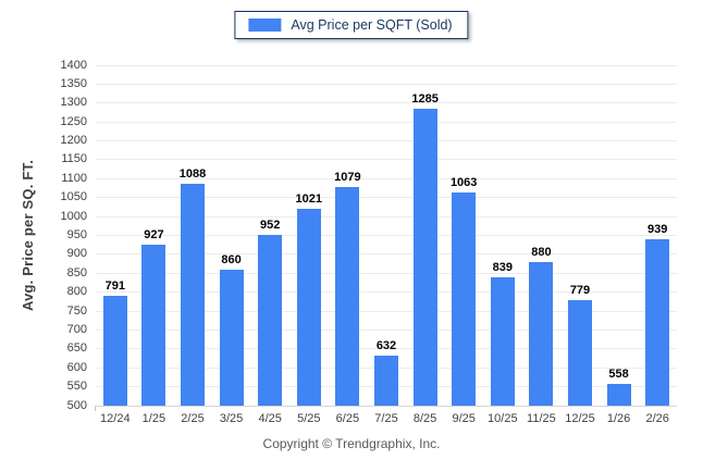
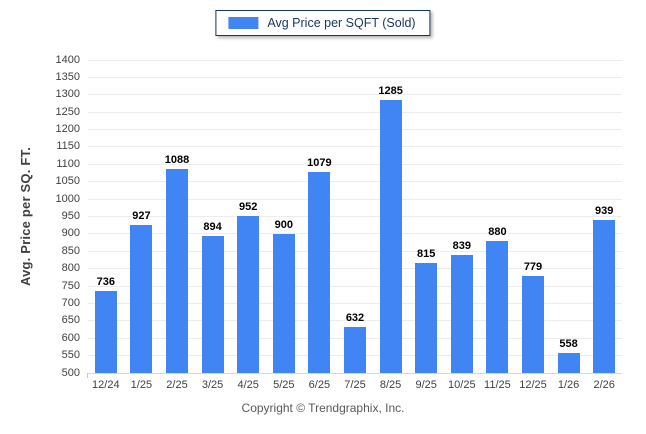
12/24: 791 -> 736
3/25: 860 -> 894
5/25: 1021 -> 900
9/25: 1063 -> 815
